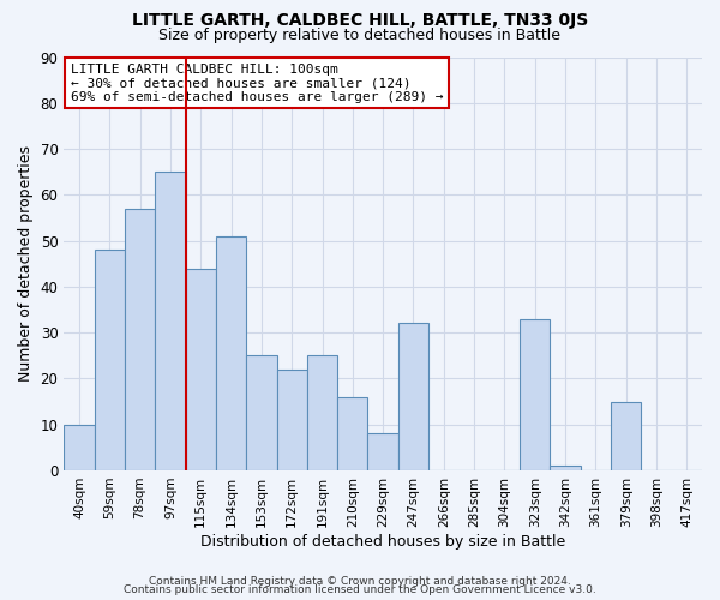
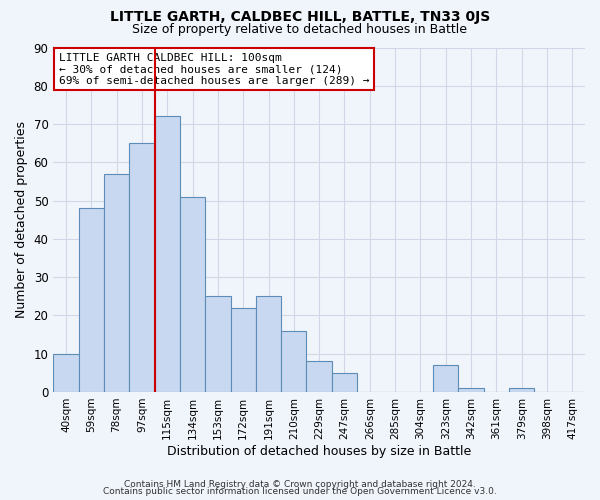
115sqm: 44 -> 72
247sqm: 32 -> 5
323sqm: 33 -> 7
379sqm: 15 -> 1
